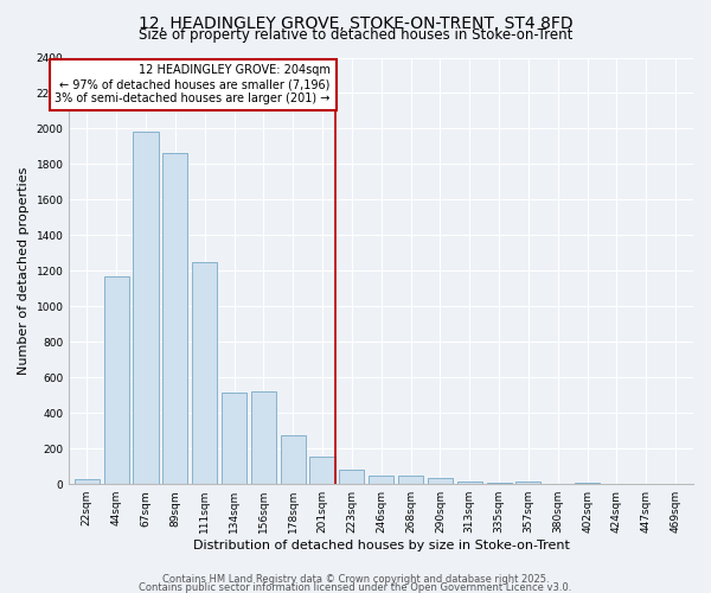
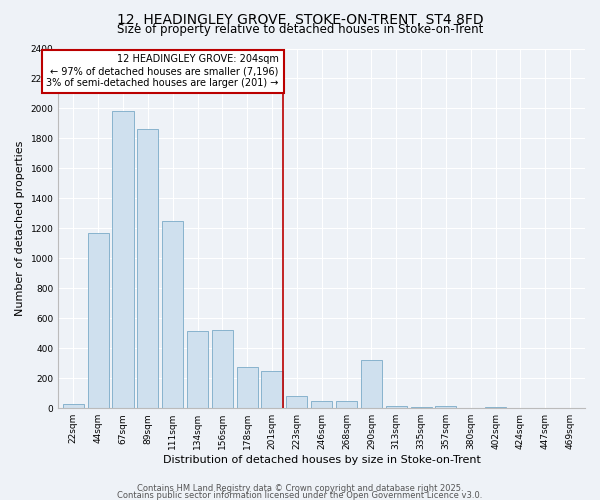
201sqm: 160 -> 250
290sqm: 40 -> 320
